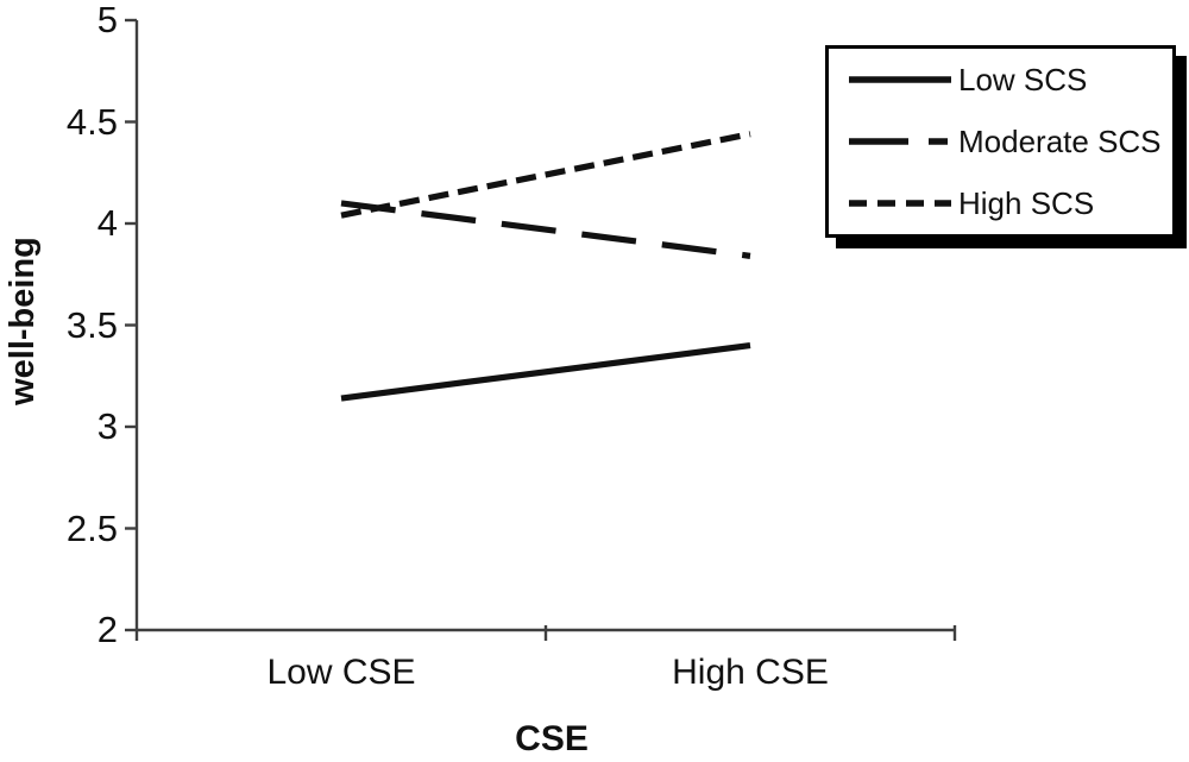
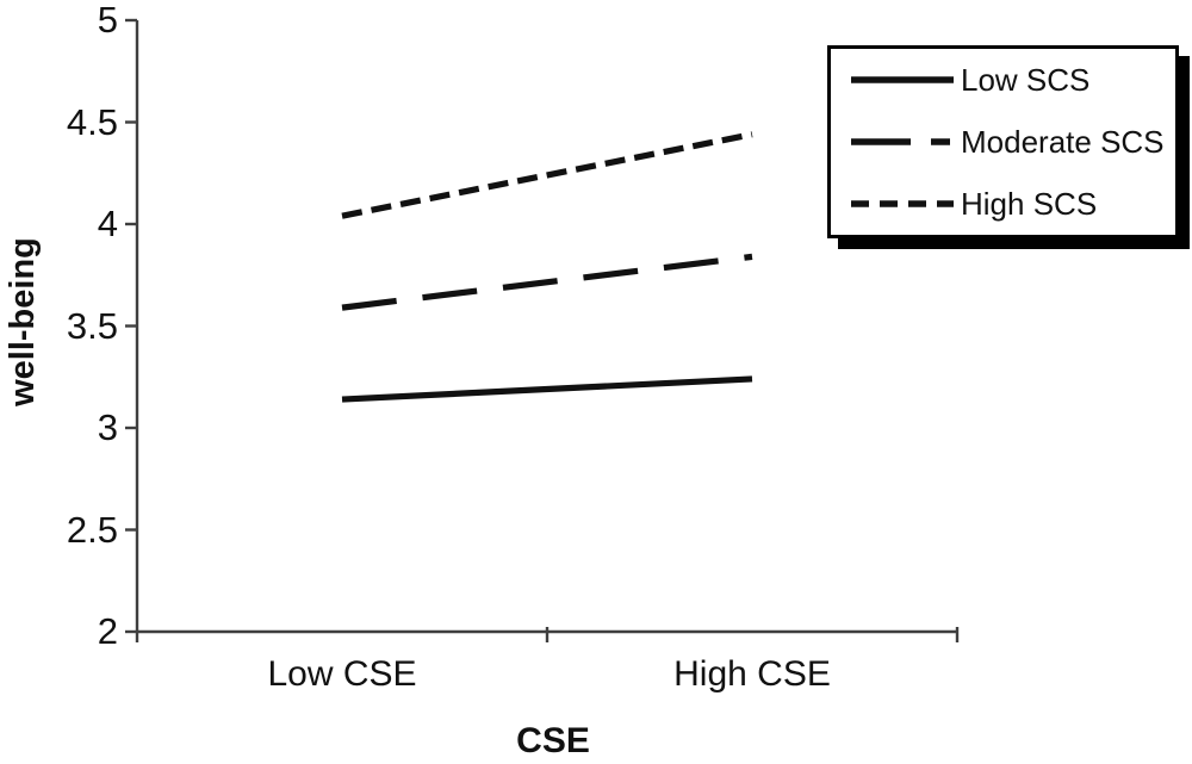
Moderate SCS/Low CSE: 4.10 -> 3.59
Low SCS/High CSE: 3.40 -> 3.24
